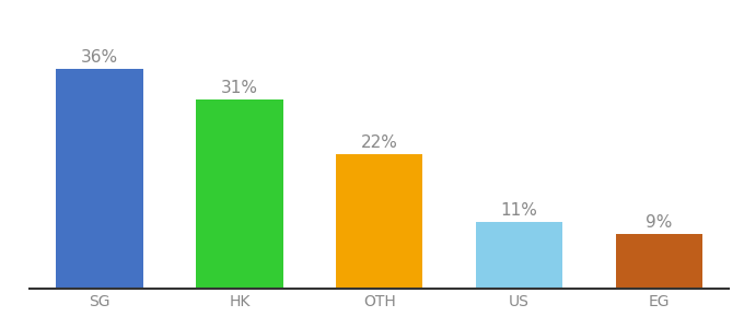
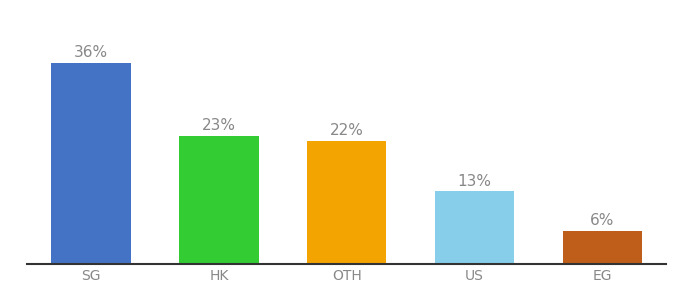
HK: 31% -> 23%
US: 11% -> 13%
EG: 9% -> 6%
